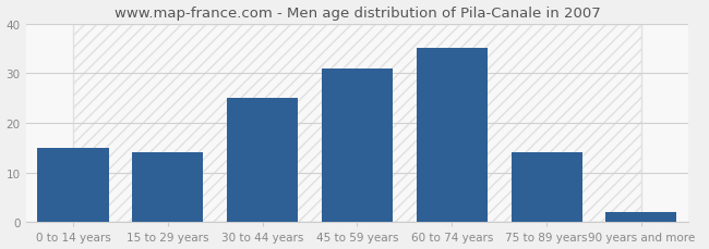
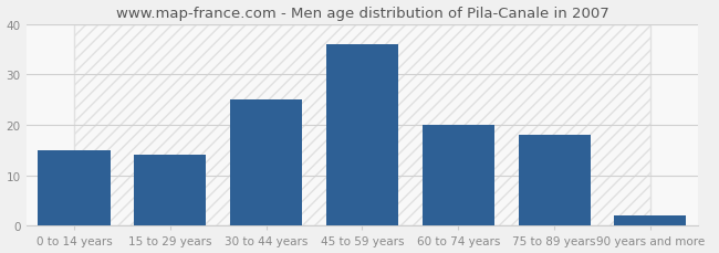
45 to 59 years: 31 -> 36
60 to 74 years: 35 -> 20
75 to 89 years: 14 -> 18
